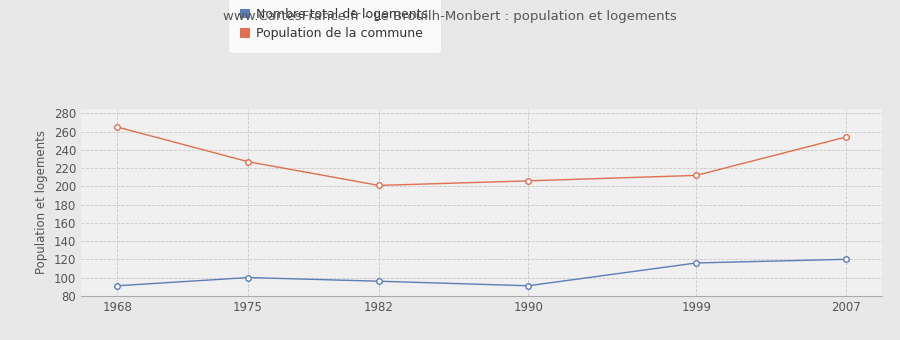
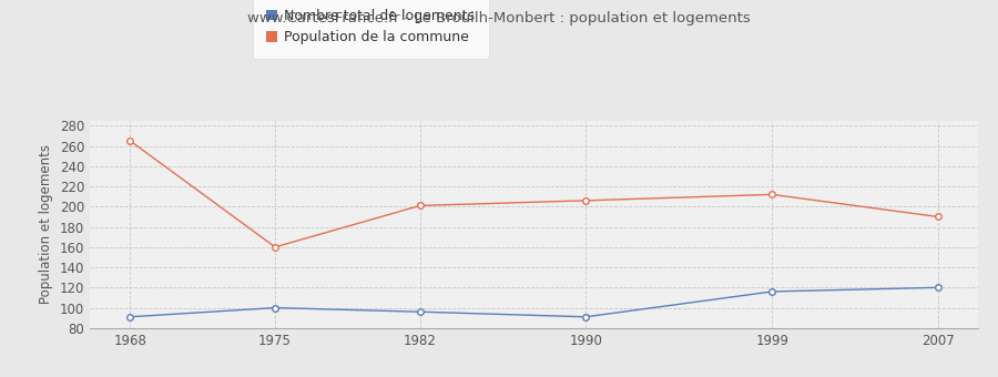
Population de la commune/1975: 227 -> 160
Population de la commune/2007: 254 -> 190
